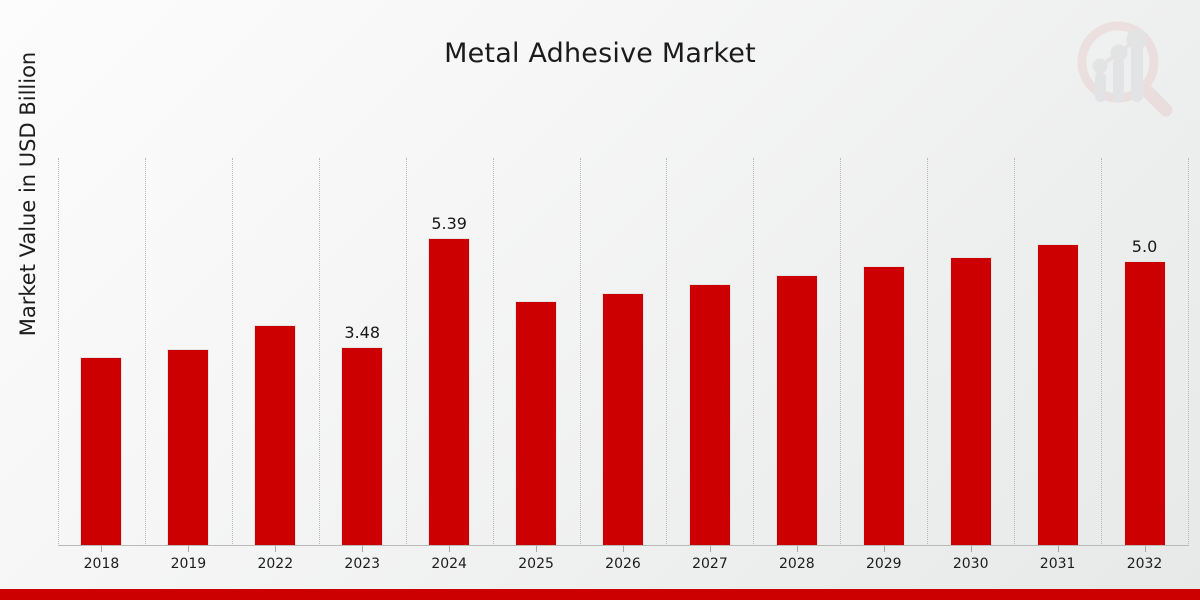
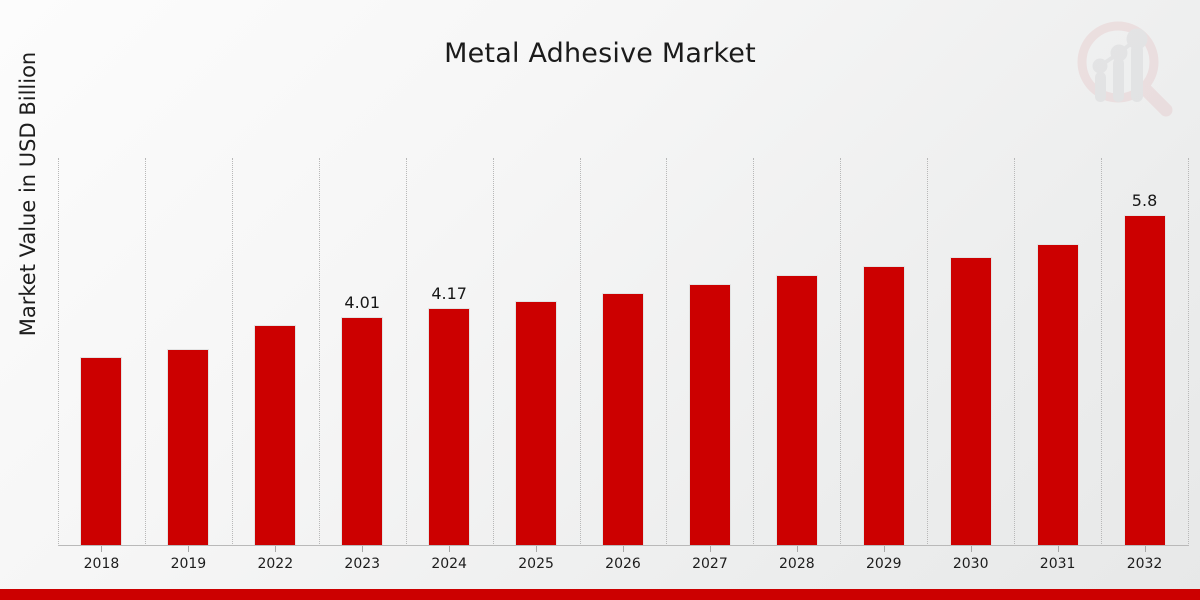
2023: 3.48 -> 4.01
2024: 5.39 -> 4.17
2032: 5.0 -> 5.8
